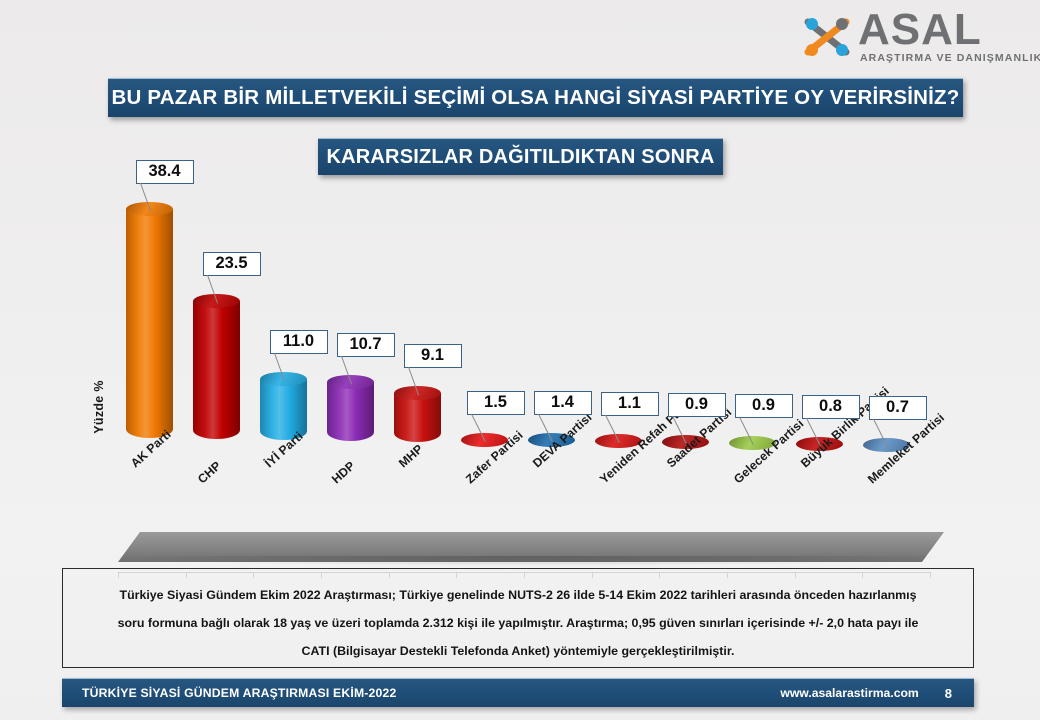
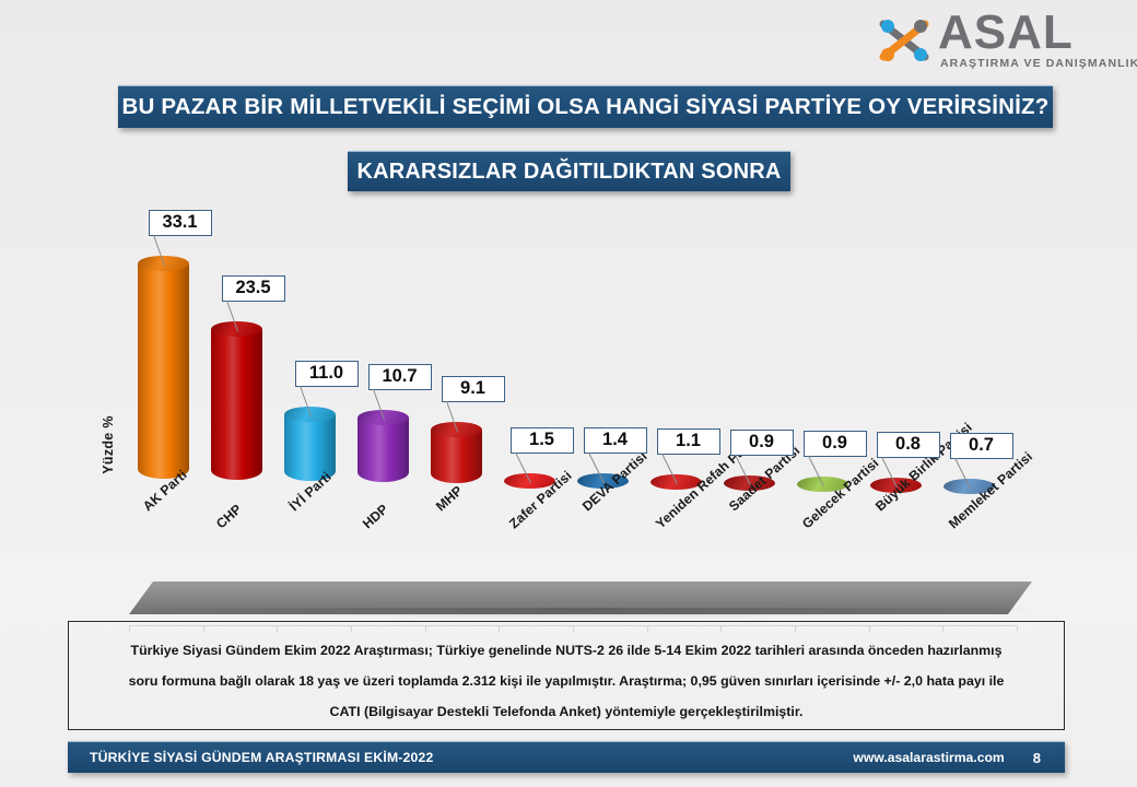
AK Parti: 38.4 -> 33.1
